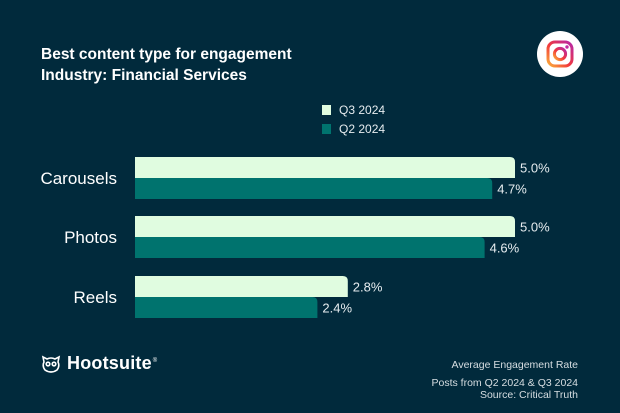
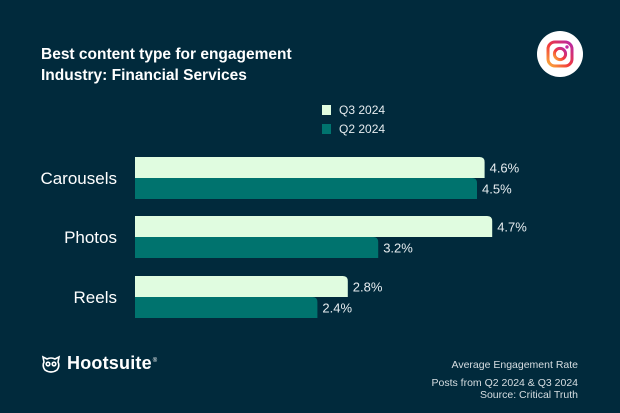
Q3 2024/Carousels: 5.0% -> 4.6%
Q2 2024/Carousels: 4.7% -> 4.5%
Q3 2024/Photos: 5.0% -> 4.7%
Q2 2024/Photos: 4.6% -> 3.2%
